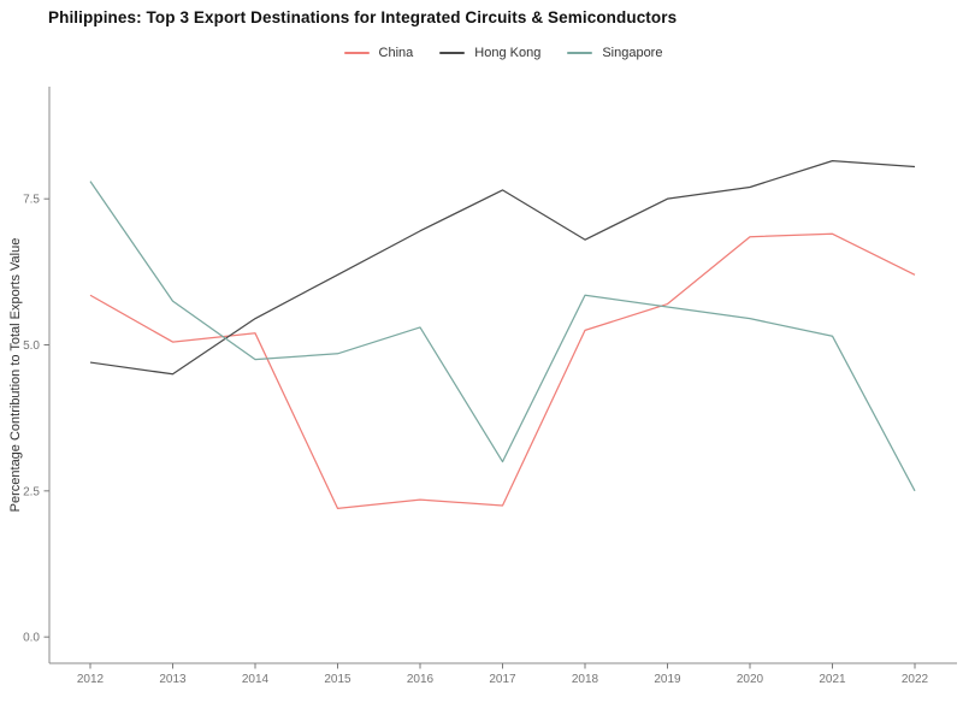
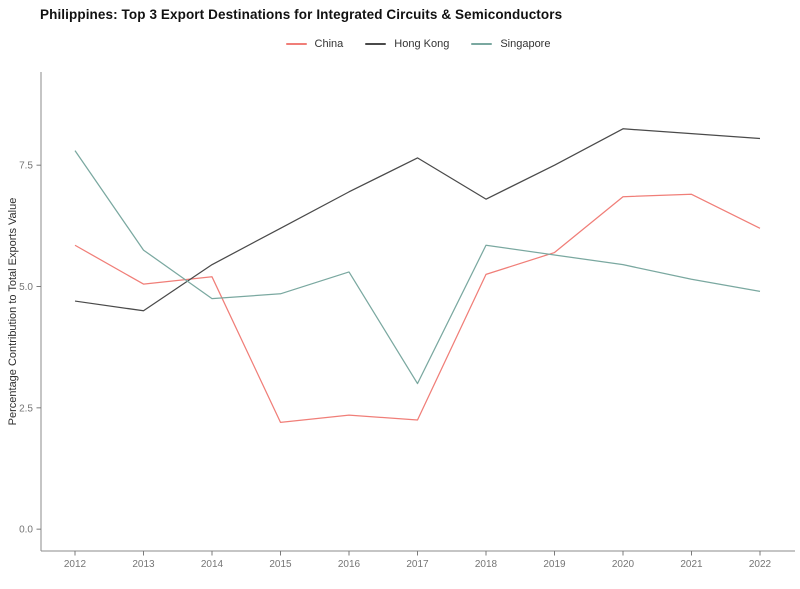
Hong Kong/2020: 7.7 -> 8.2
Singapore/2022: 2.5 -> 4.9
